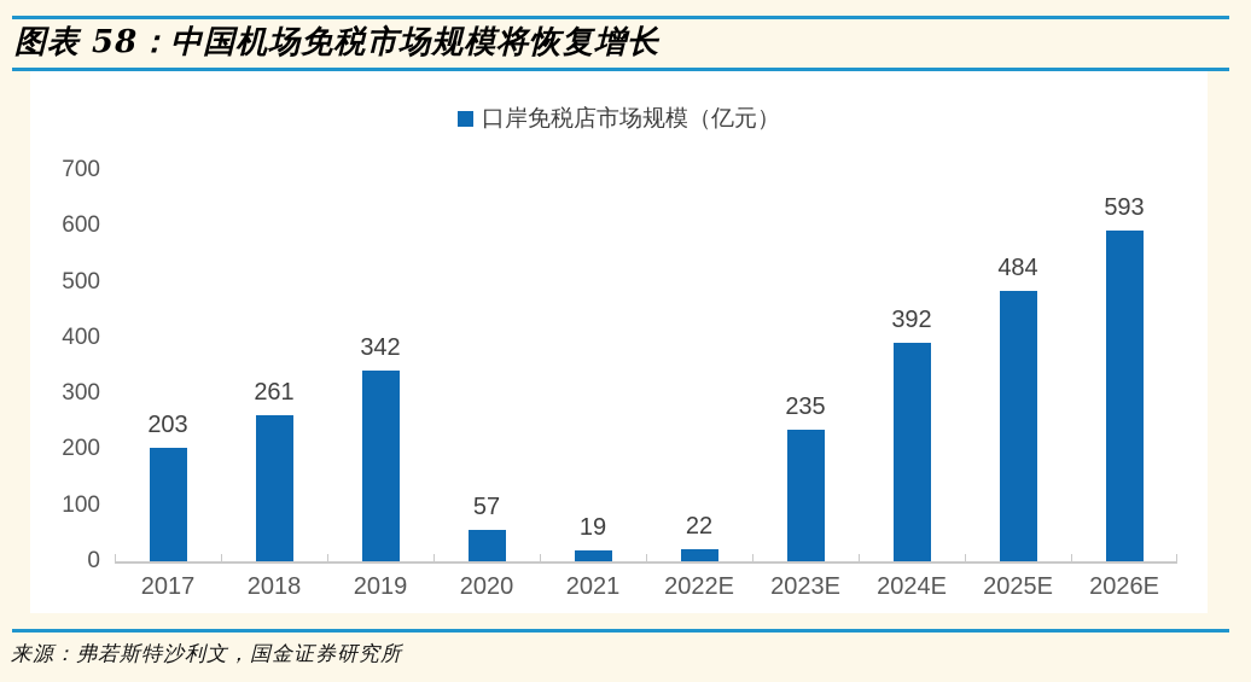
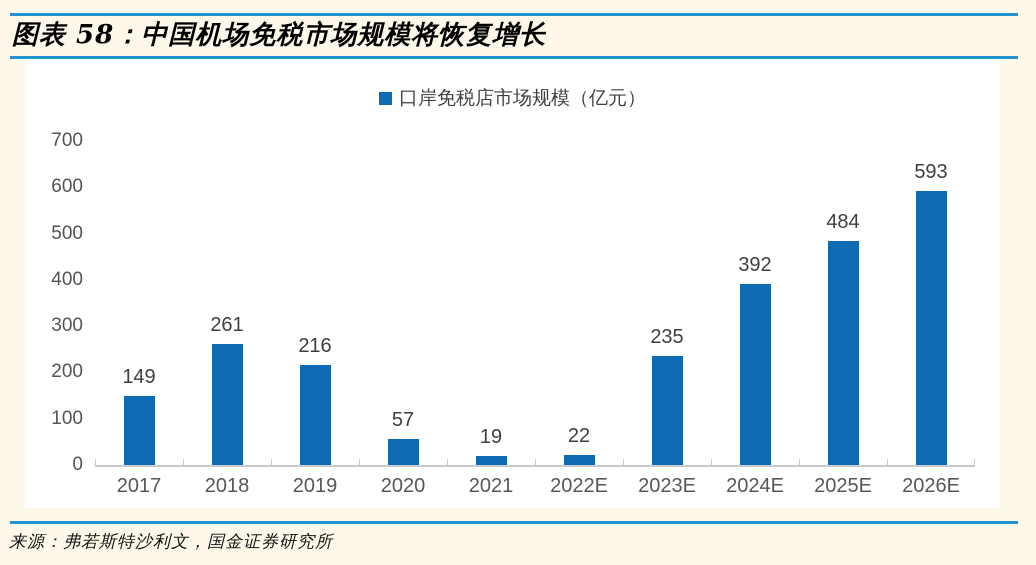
2017: 203 -> 149
2019: 342 -> 216
